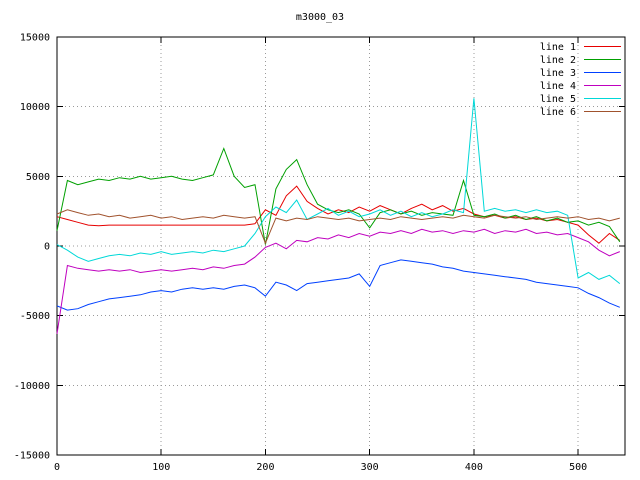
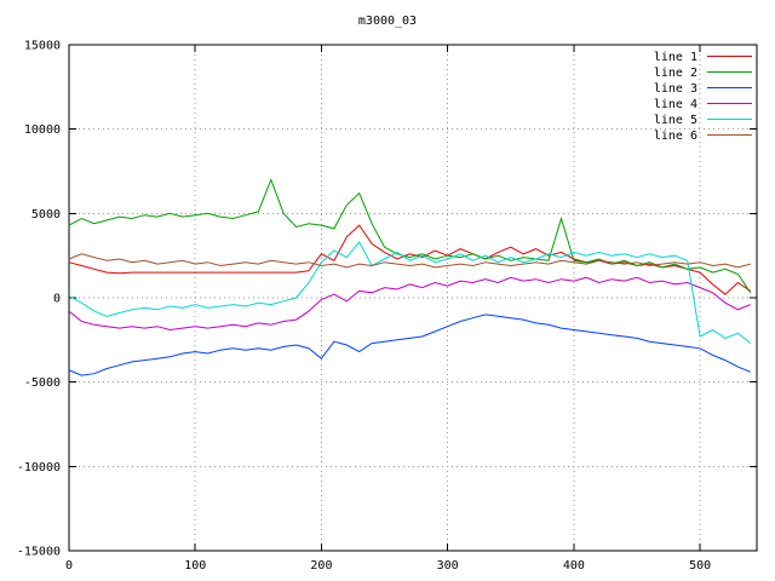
line 2/0: 1100 -> 4300
line 4/0: -6300 -> -800
line 2/200: 100 -> 4300
line 6/200: 200 -> 1900
line 2/300: 1300 -> 2500
line 3/300: -2900 -> -1700
line 5/400: 10600 -> 2700
